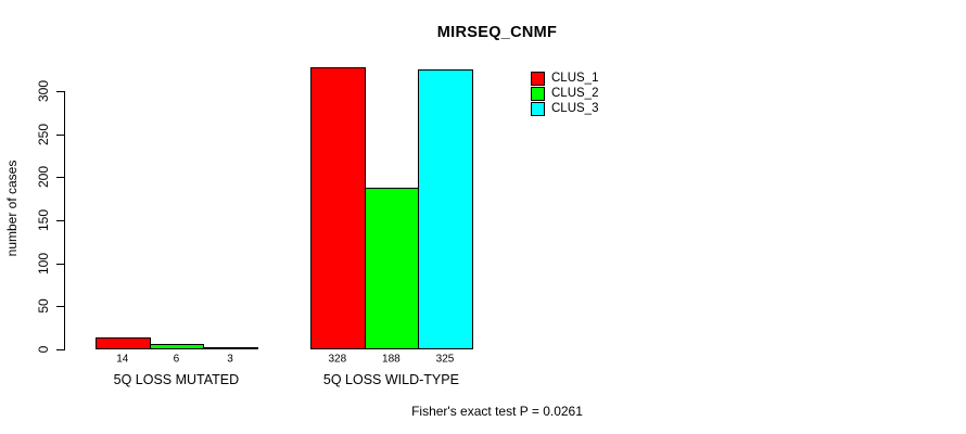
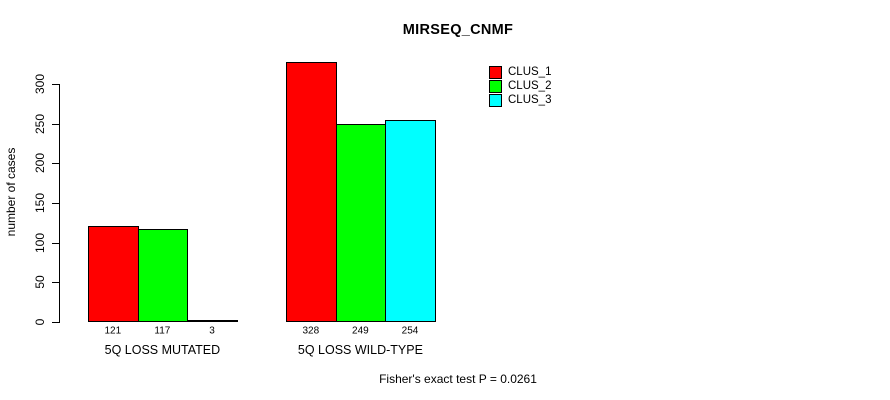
CLUS_1/5Q LOSS MUTATED: 14 -> 121
CLUS_2/5Q LOSS MUTATED: 6 -> 117
CLUS_2/5Q LOSS WILD-TYPE: 188 -> 249
CLUS_3/5Q LOSS WILD-TYPE: 325 -> 254
